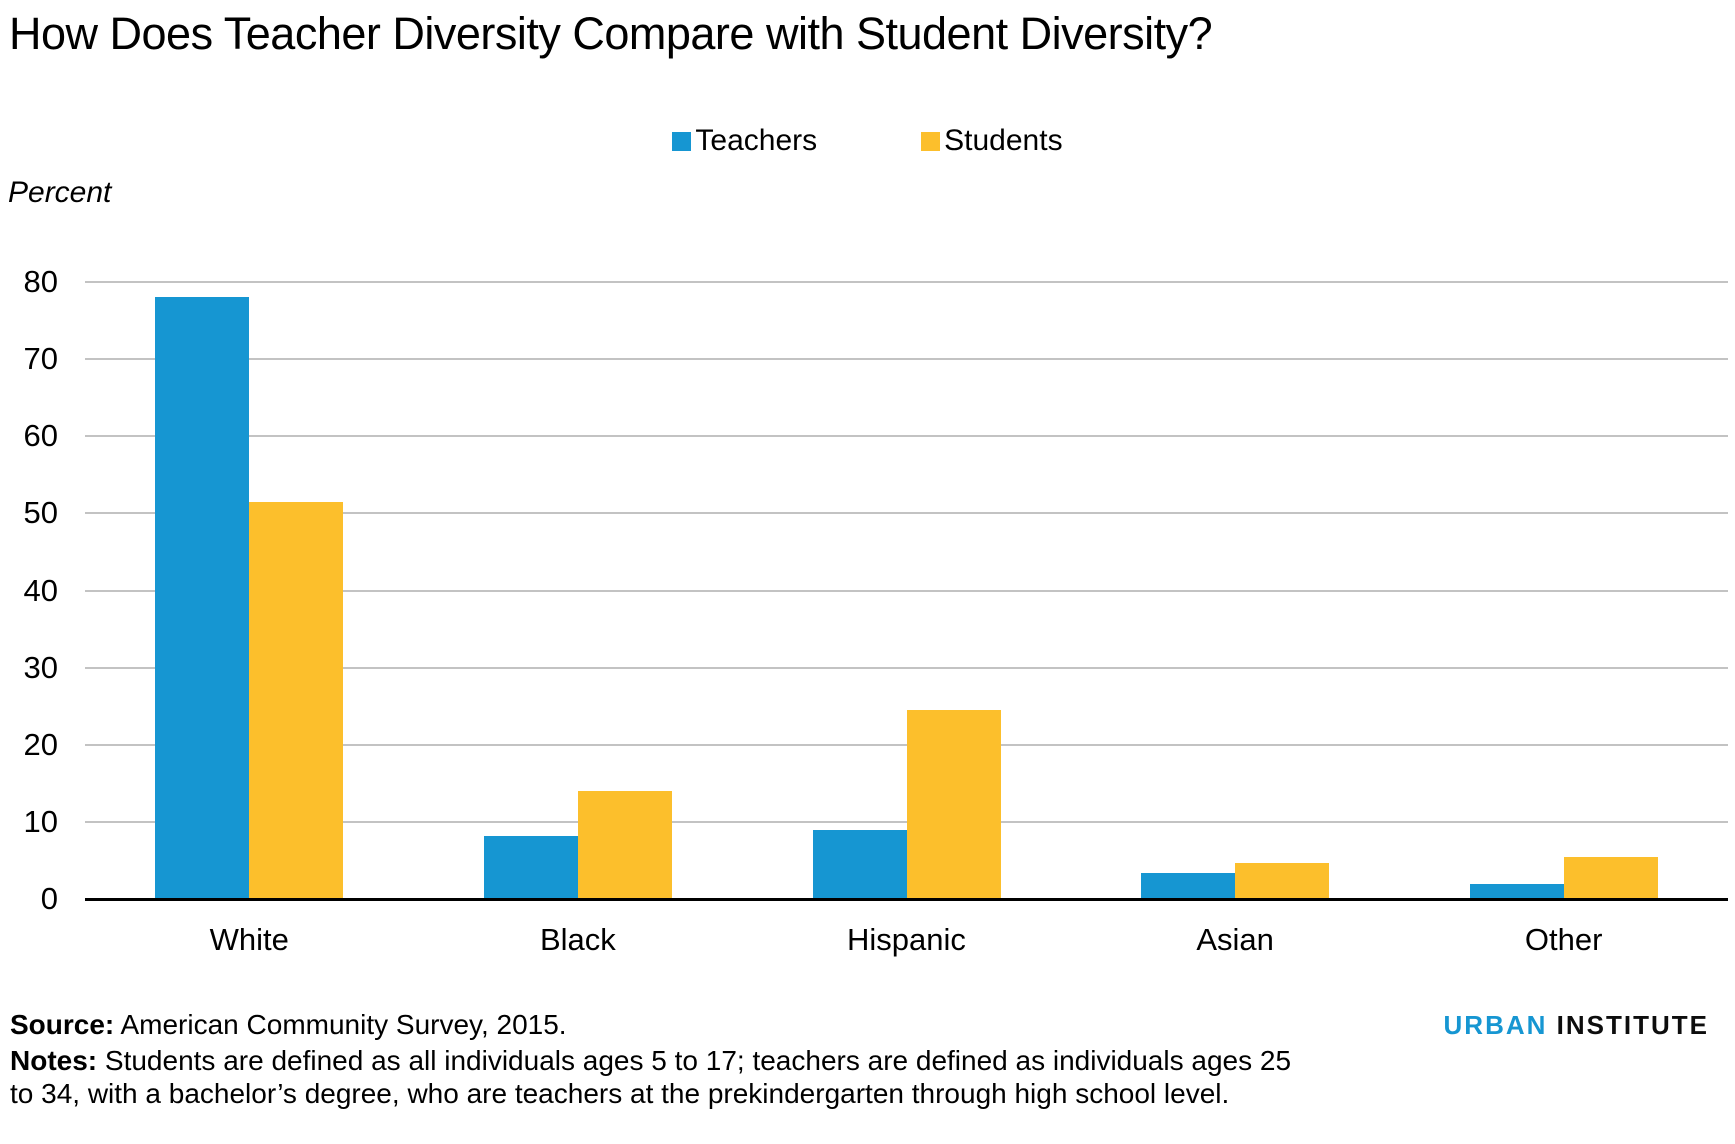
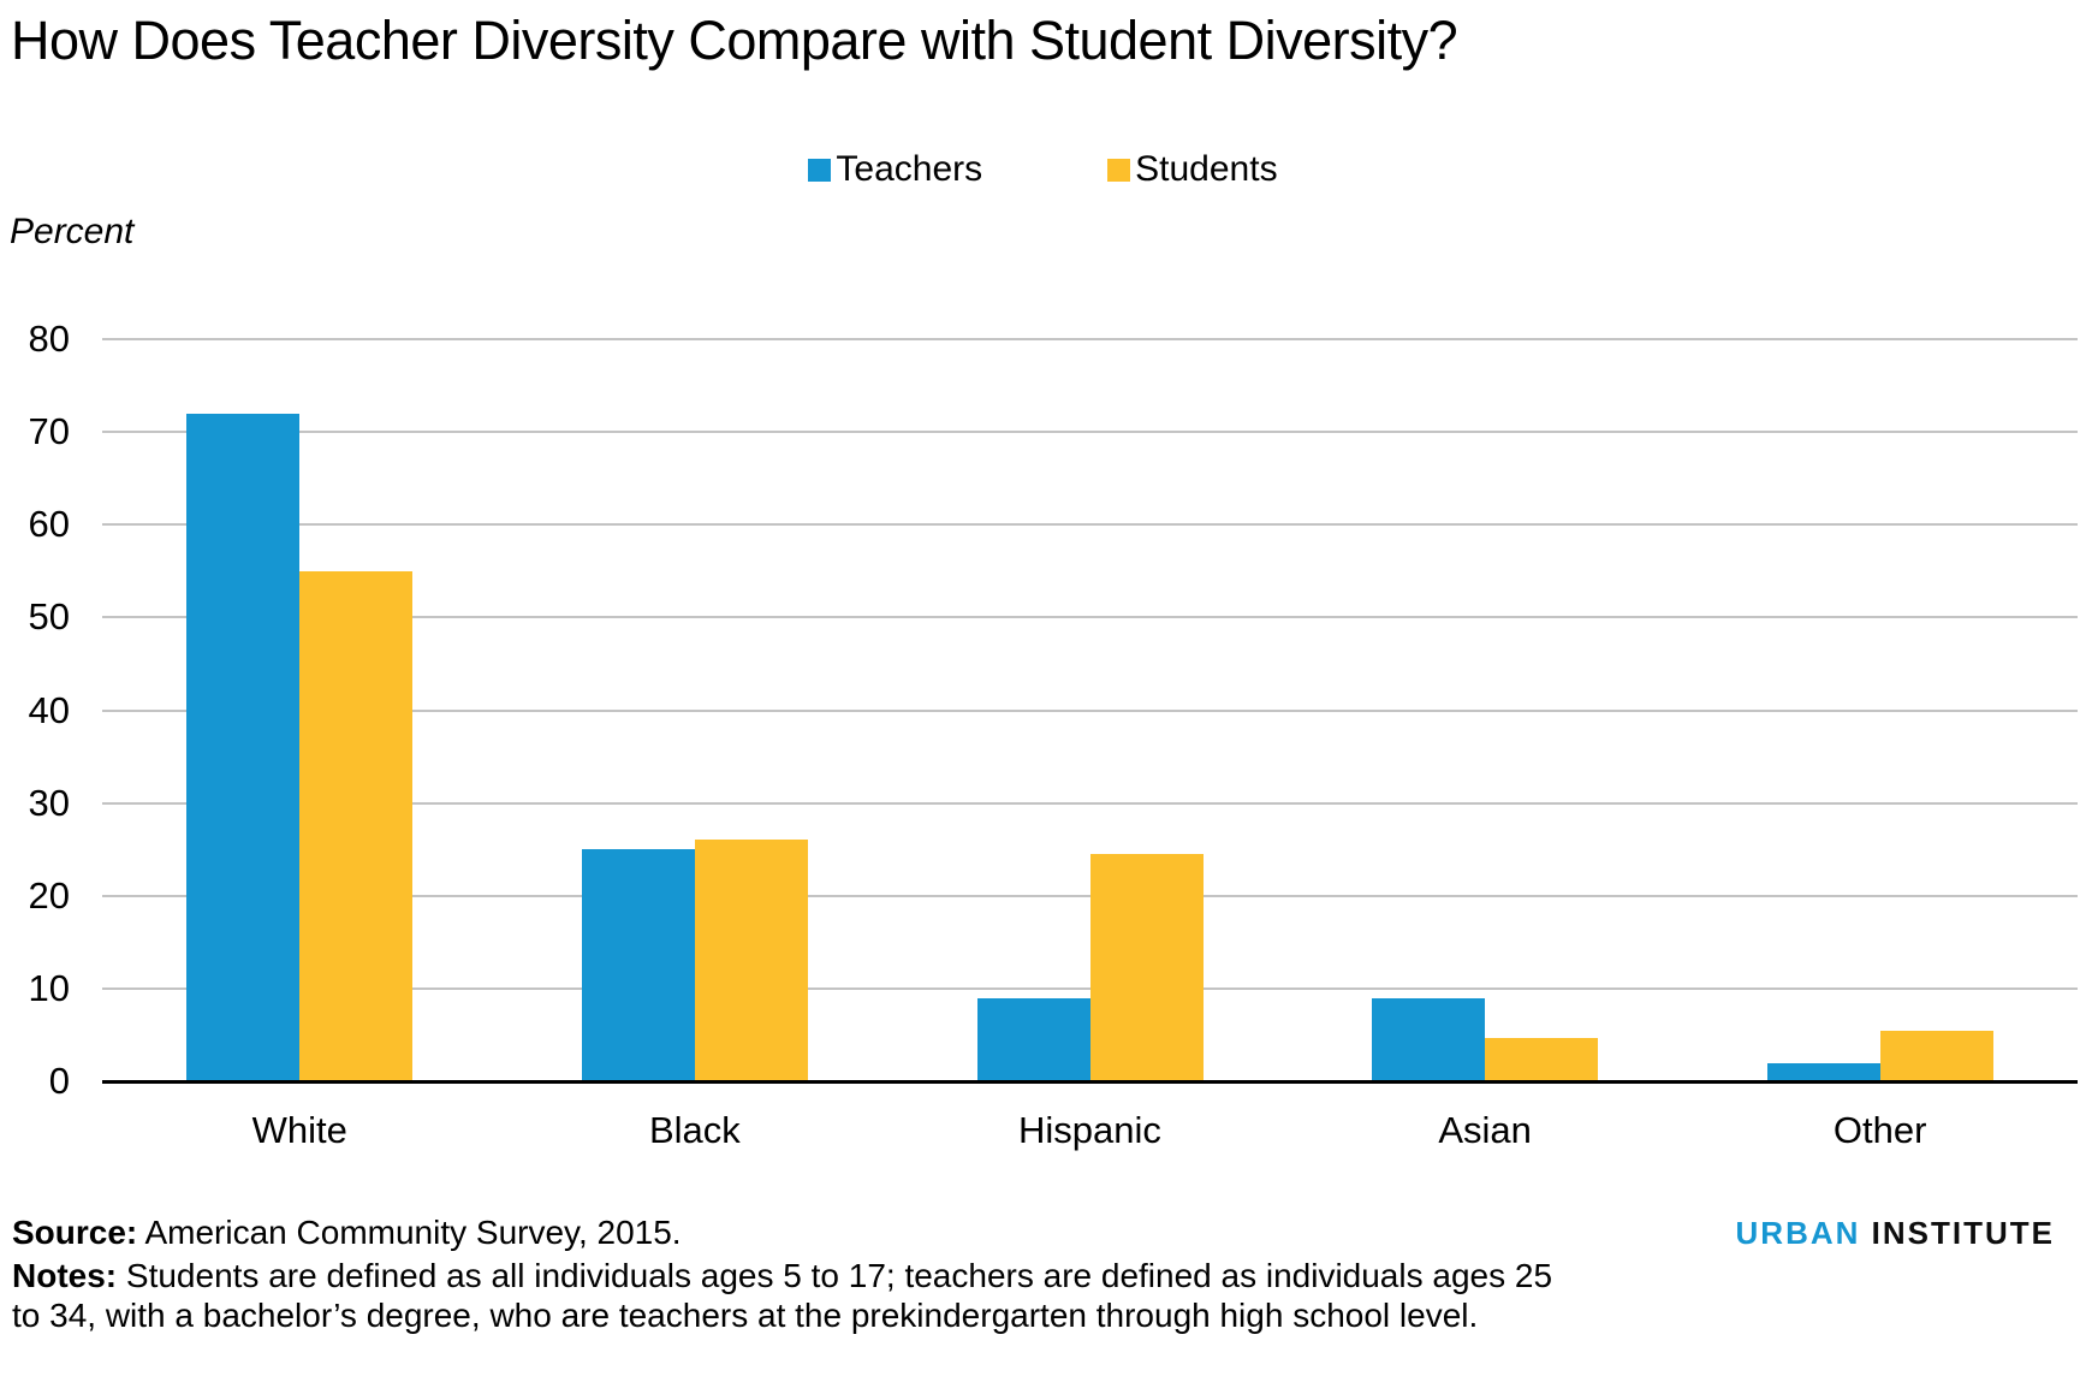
Teachers/White: 78 -> 72
Students/White: 52 -> 55
Teachers/Black: 8 -> 25
Students/Black: 14 -> 26
Teachers/Asian: 3 -> 9
